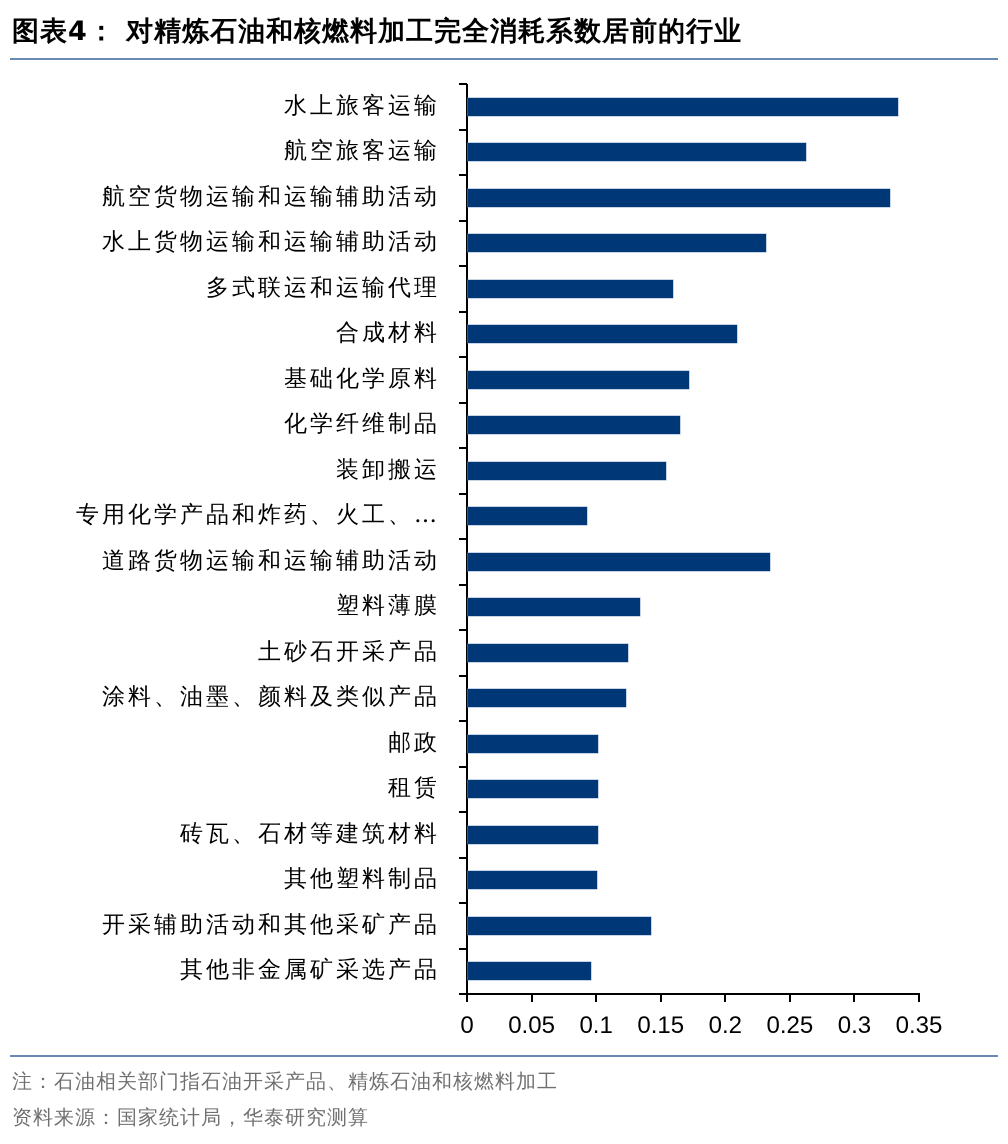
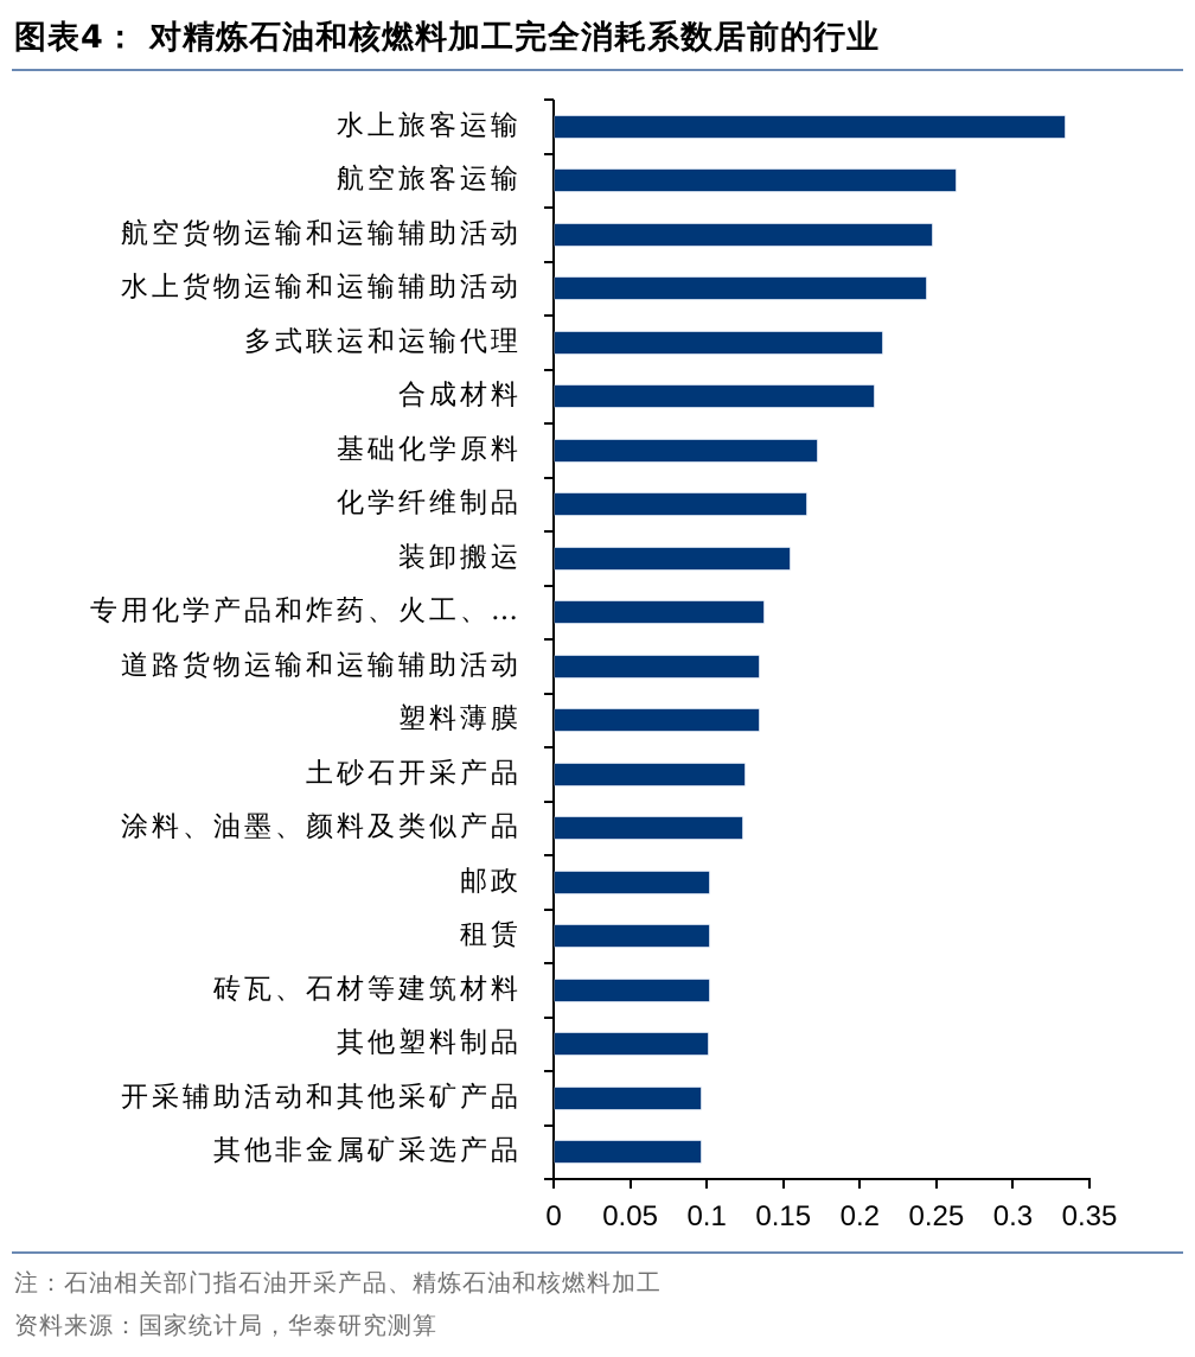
航空货物运输和运输辅助活动: 0.327 -> 0.246
水上货物运输和运输辅助活动: 0.231 -> 0.242
多式联运和运输代理: 0.159 -> 0.214
专用化学产品和炸药、火工、…: 0.092 -> 0.136
道路货物运输和运输辅助活动: 0.234 -> 0.133
开采辅助活动和其他采矿产品: 0.142 -> 0.095
